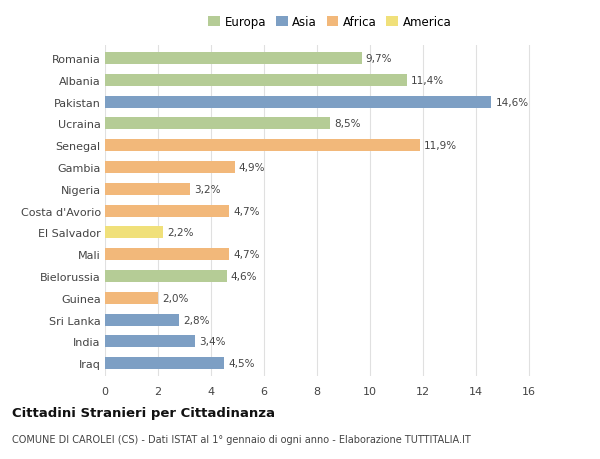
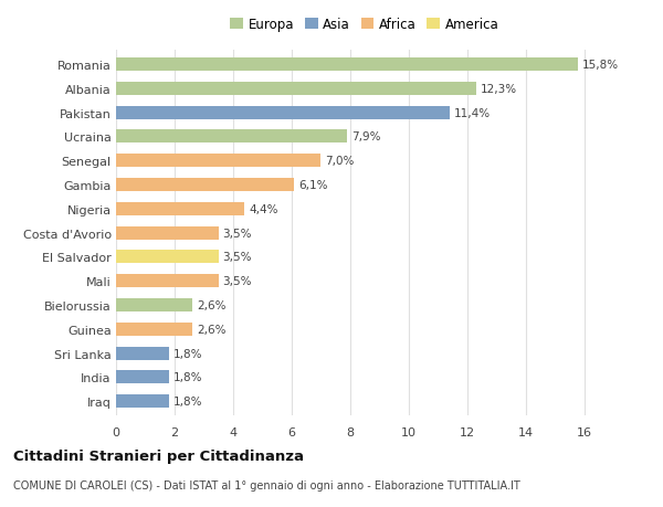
Romania: 9,7% -> 15,8%
Albania: 11,4% -> 12,3%
Pakistan: 14,6% -> 11,4%
Ucraina: 8,5% -> 7,9%
Senegal: 11,9% -> 7,0%
Gambia: 4,9% -> 6,1%
Nigeria: 3,2% -> 4,4%
Costa d'Avorio: 4,7% -> 3,5%
El Salvador: 2,2% -> 3,5%
Mali: 4,7% -> 3,5%
Bielorussia: 4,6% -> 2,6%
Guinea: 2,0% -> 2,6%
Sri Lanka: 2,8% -> 1,8%
India: 3,4% -> 1,8%
Iraq: 4,5% -> 1,8%
